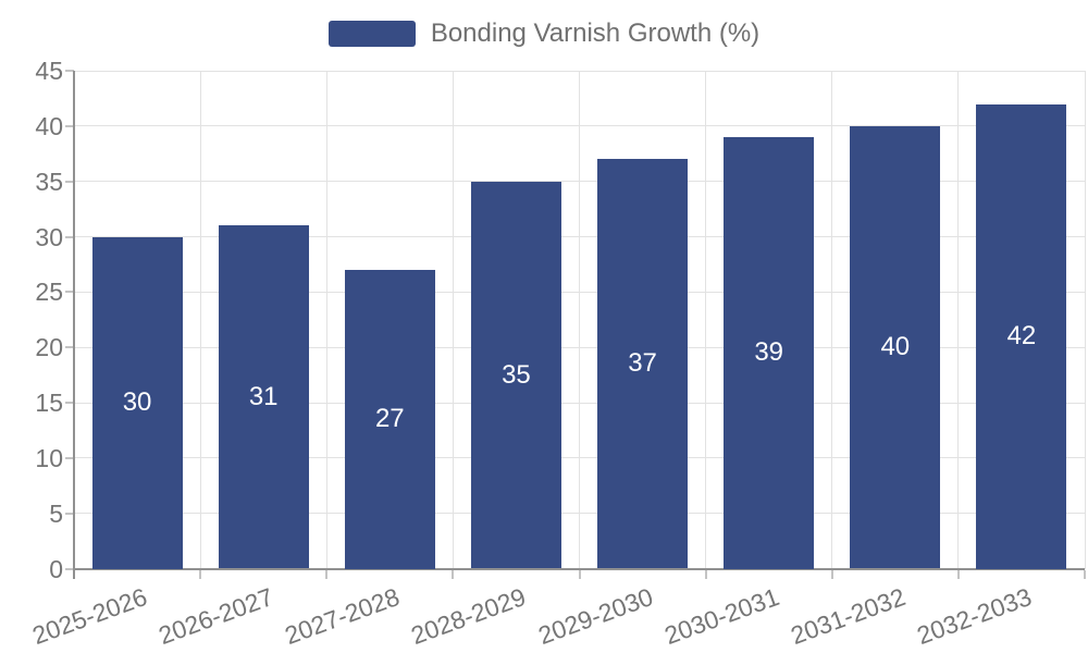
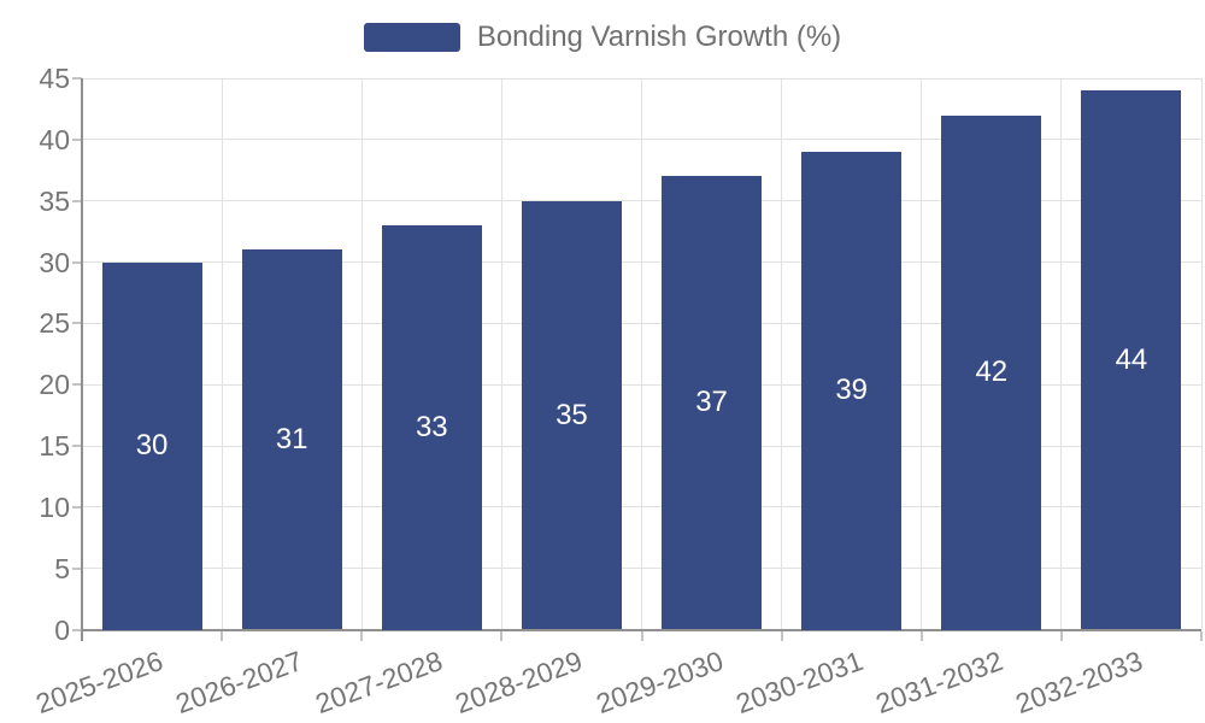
2027-2028: 27 -> 33
2031-2032: 40 -> 42
2032-2033: 42 -> 44
